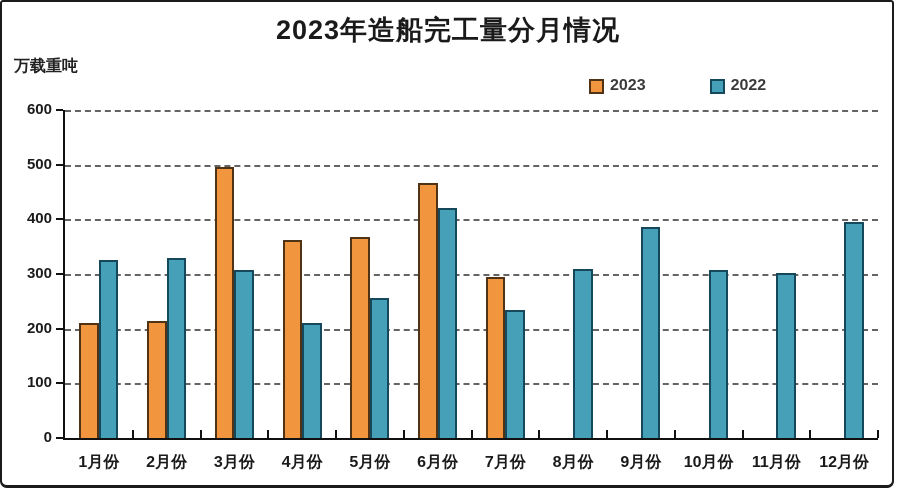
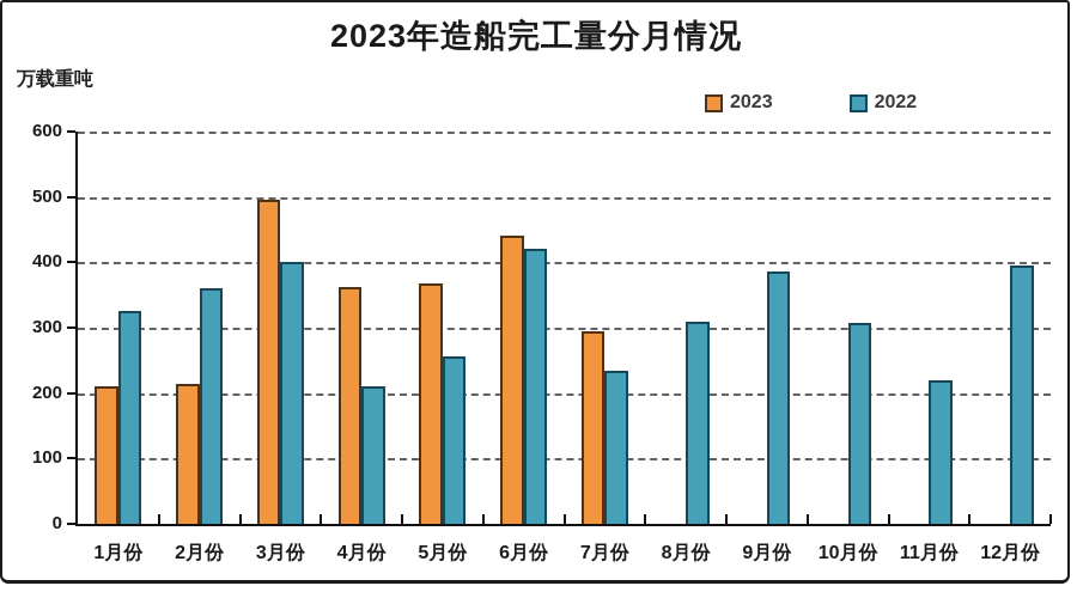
2022/2月份: 330 -> 360
2022/3月份: 310 -> 400
2023/6月份: 470 -> 440
2022/11月份: 300 -> 220
